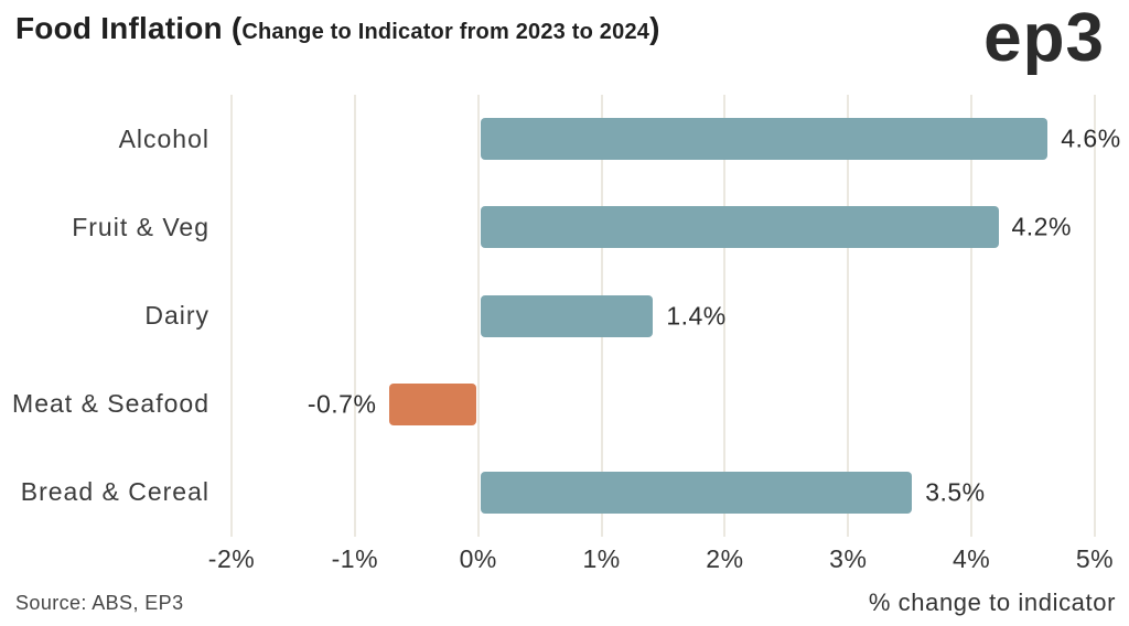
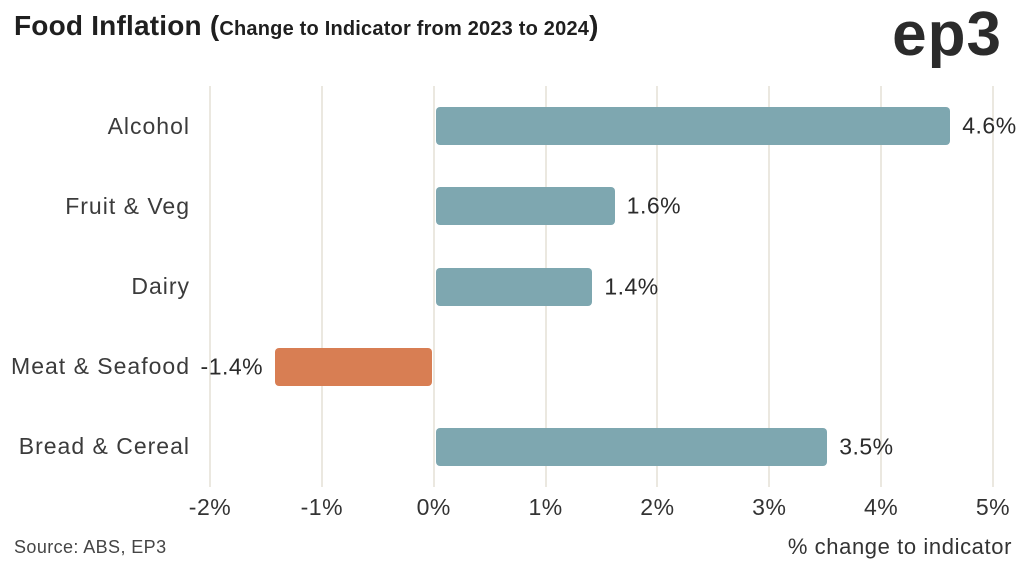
Fruit & Veg: 4.2% -> 1.6%
Meat & Seafood: -0.7% -> -1.4%
